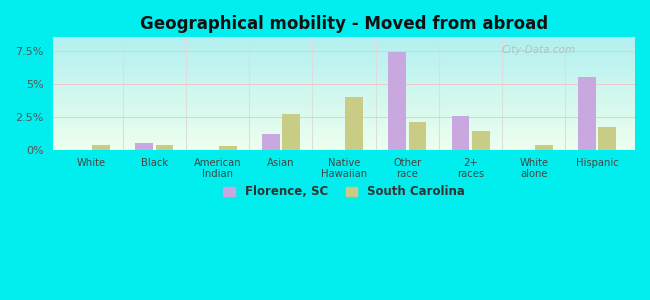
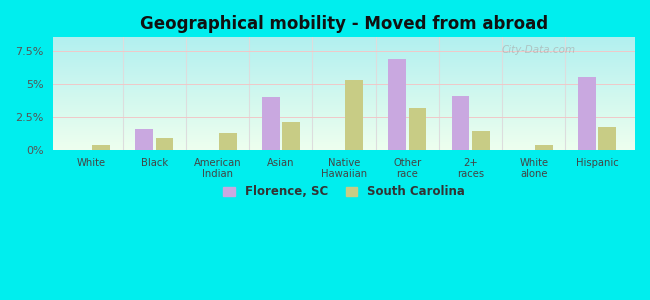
Florence, SC/Black: 0.5% -> 1.6%
South Carolina/Black: 0.4% -> 0.9%
South Carolina/American Indian: 0.3% -> 1.3%
Florence, SC/Asian: 1.2% -> 4.0%
South Carolina/Asian: 2.7% -> 2.1%
South Carolina/Native Hawaiian: 4.0% -> 5.3%
Florence, SC/Other race: 7.4% -> 6.9%
South Carolina/Other race: 2.1% -> 3.2%
Florence, SC/2+ races: 2.6% -> 4.1%
